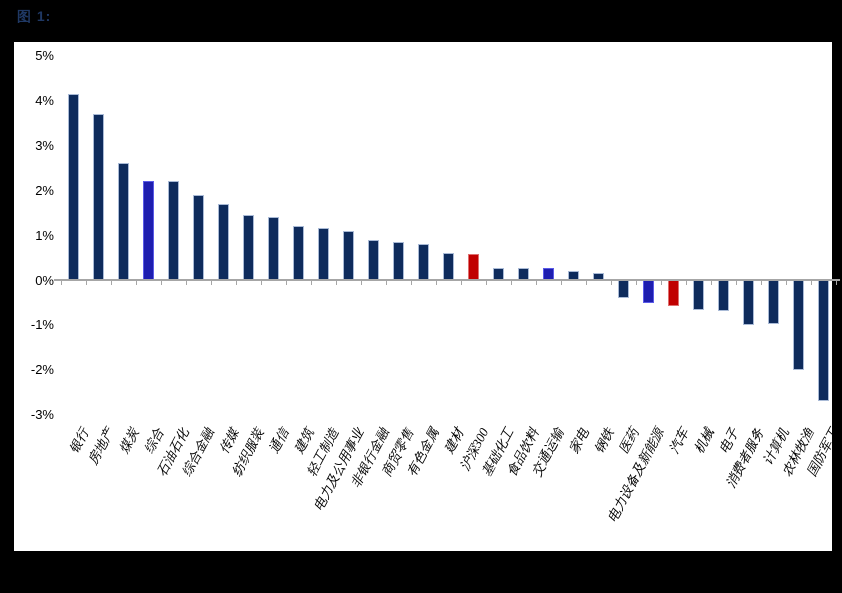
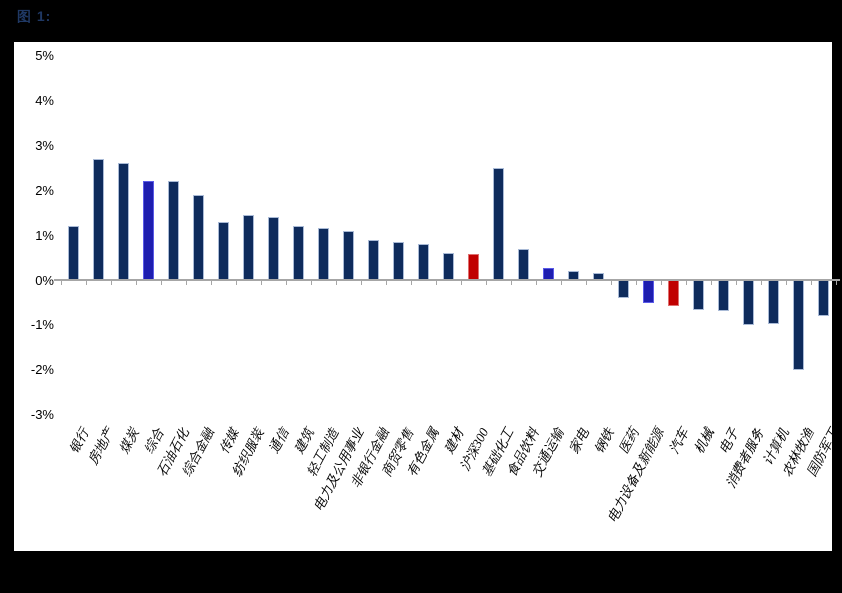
银行: 4.2% -> 1.2%
房地产: 3.7% -> 2.7%
传媒: 1.7% -> 1.3%
基础化工: 0.3% -> 2.5%
食品饮料: 0.3% -> 0.7%
国防军工: -2.7% -> -0.8%
